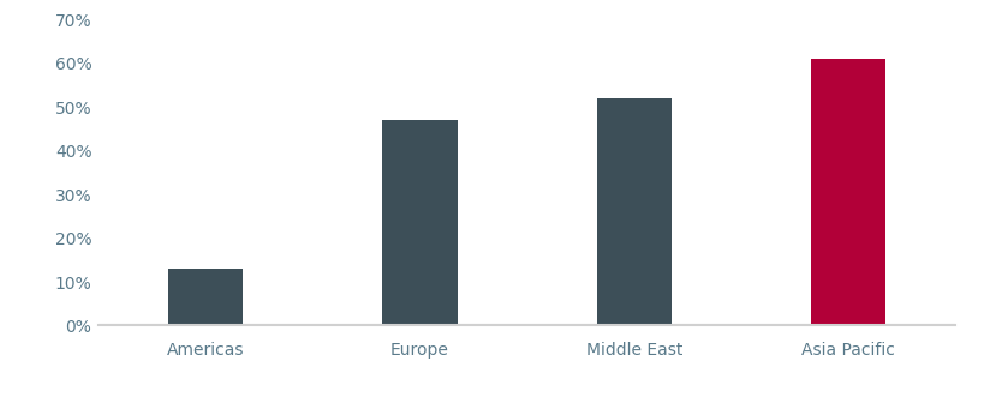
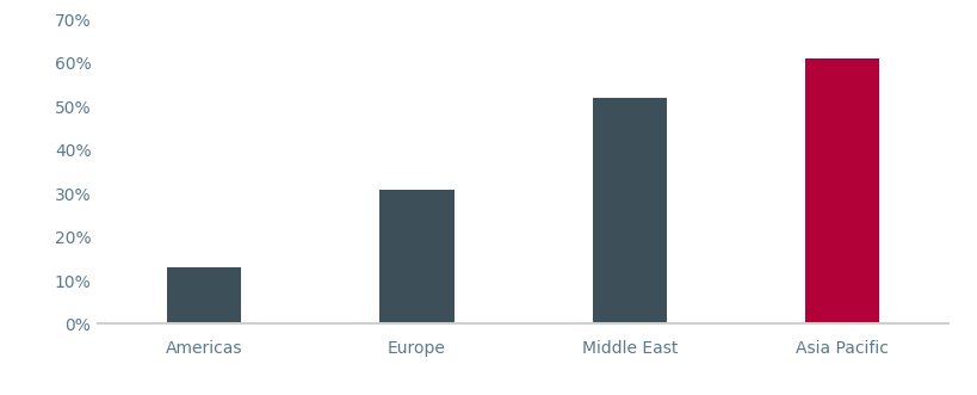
Europe: 47% -> 31%
